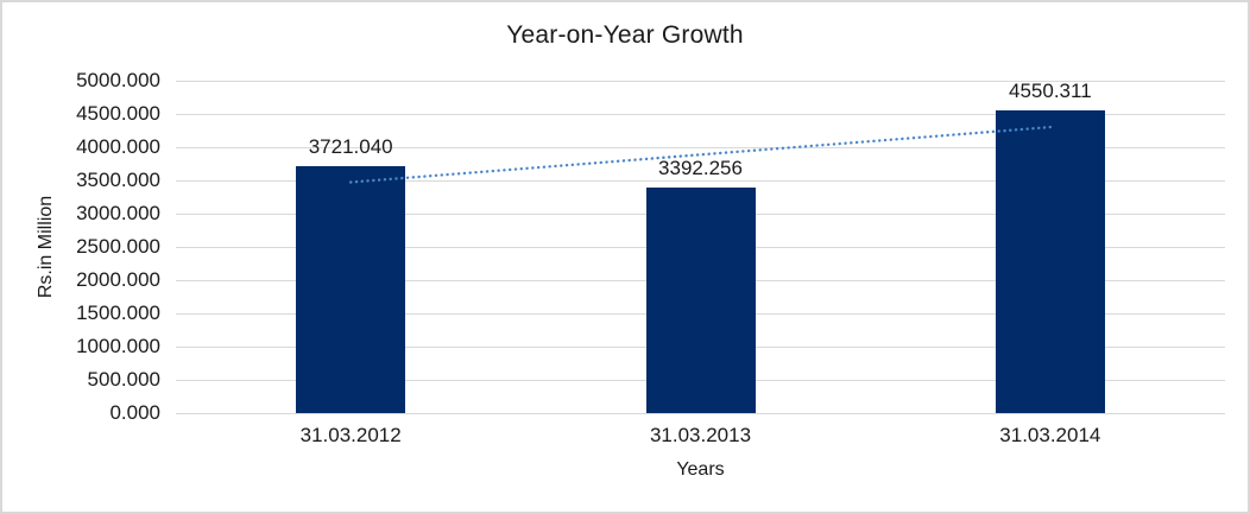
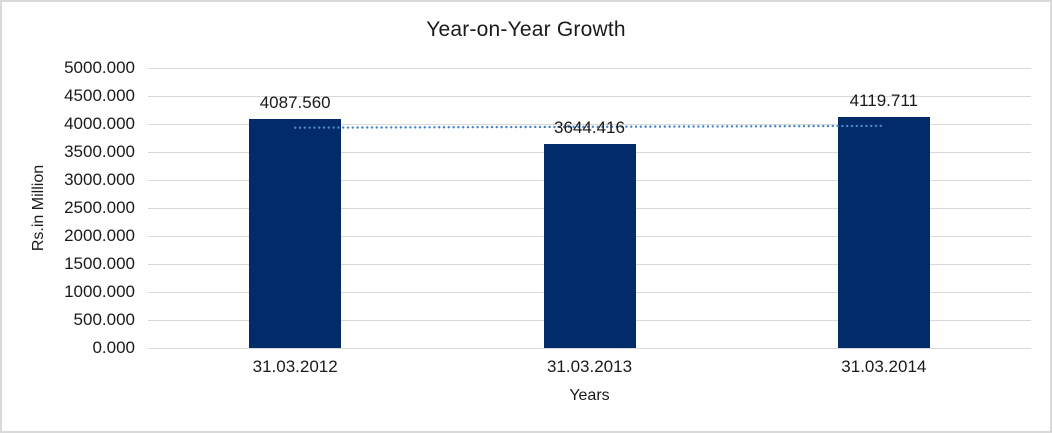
31.03.2012: 3721.040 -> 4087.560
31.03.2013: 3392.256 -> 3644.416
31.03.2014: 4550.311 -> 4119.711
